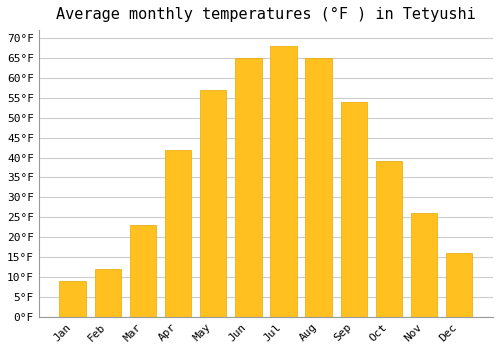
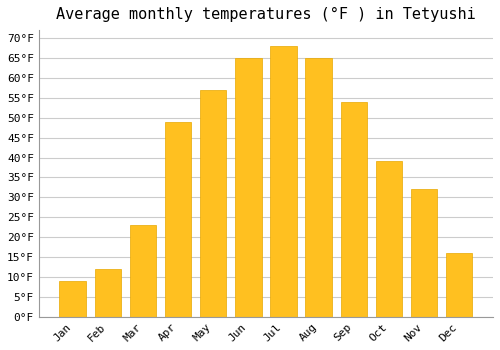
Apr: 42°F -> 49°F
Nov: 26°F -> 32°F
